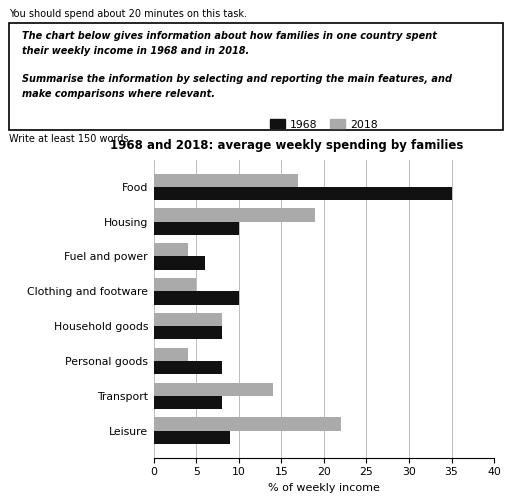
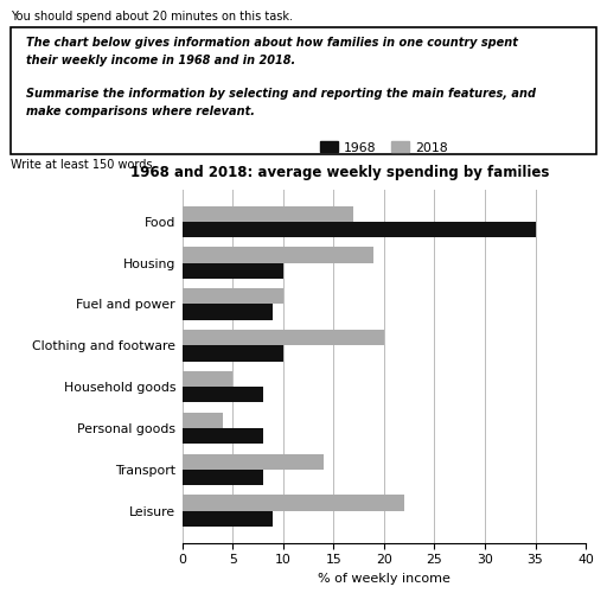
2018/Fuel and power: 4 -> 10
1968/Fuel and power: 6 -> 9
2018/Clothing and footware: 5 -> 20
2018/Household goods: 8 -> 5
